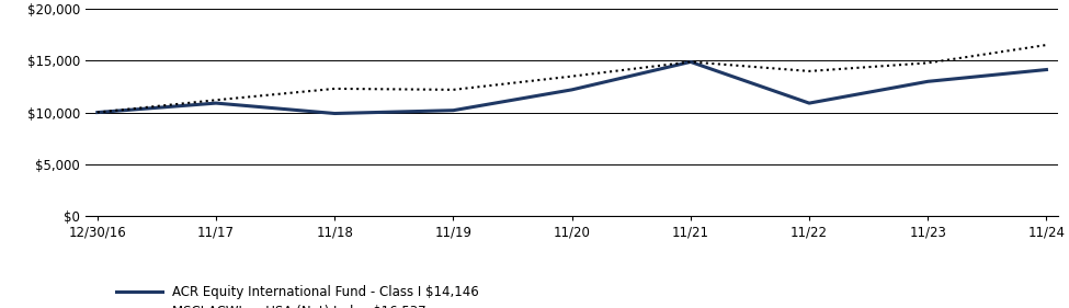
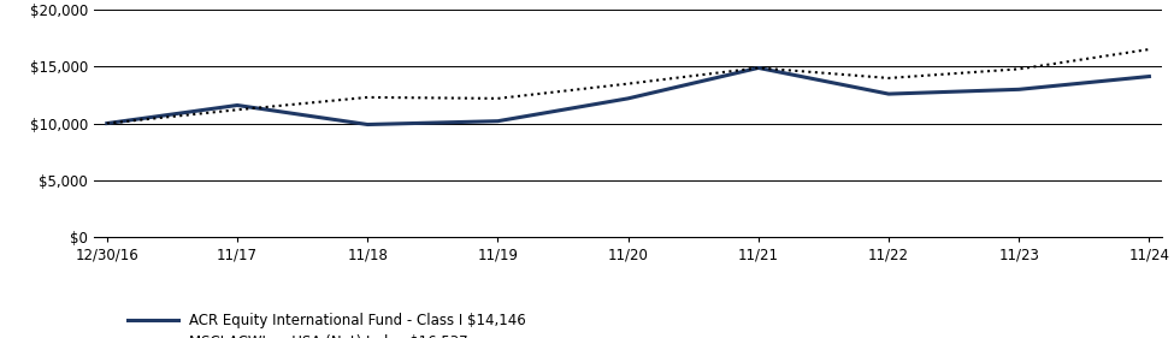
ACR Equity International Fund - Class I $14,146/11/17: $10,900 -> $11,600
ACR Equity International Fund - Class I $14,146/11/22: $10,900 -> $12,600
